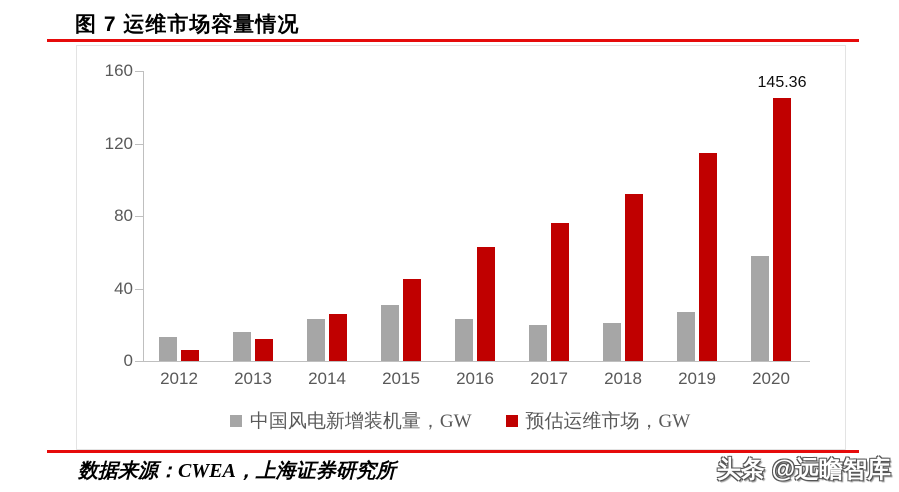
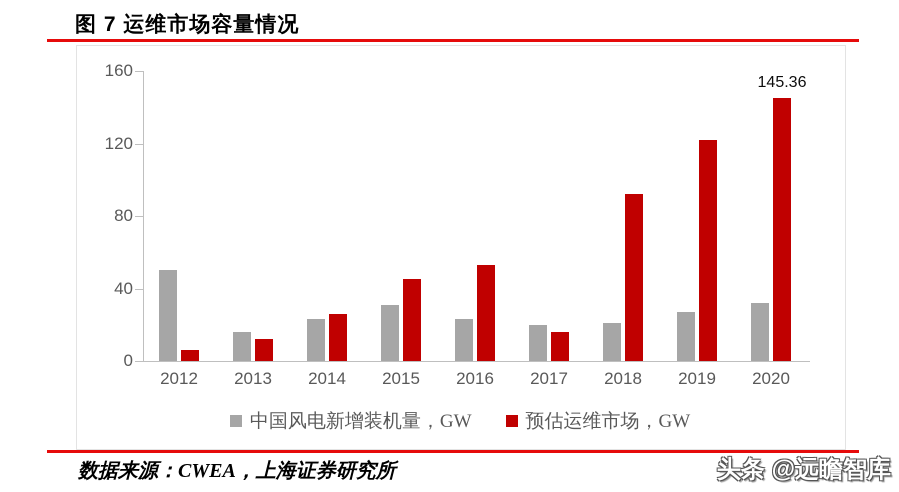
中国风电新增装机量，GW/2012: 13 -> 50
预估运维市场，GW/2016: 63 -> 53
预估运维市场，GW/2017: 76 -> 16
预估运维市场，GW/2019: 115 -> 122
中国风电新增装机量，GW/2020: 58 -> 32
